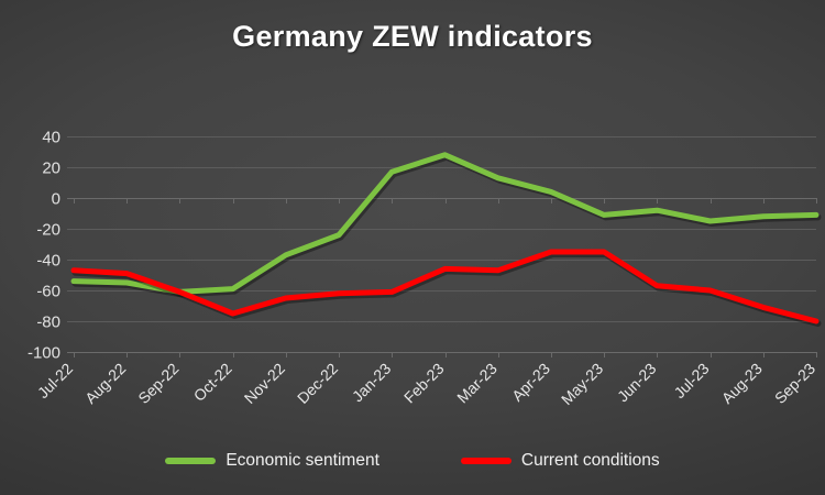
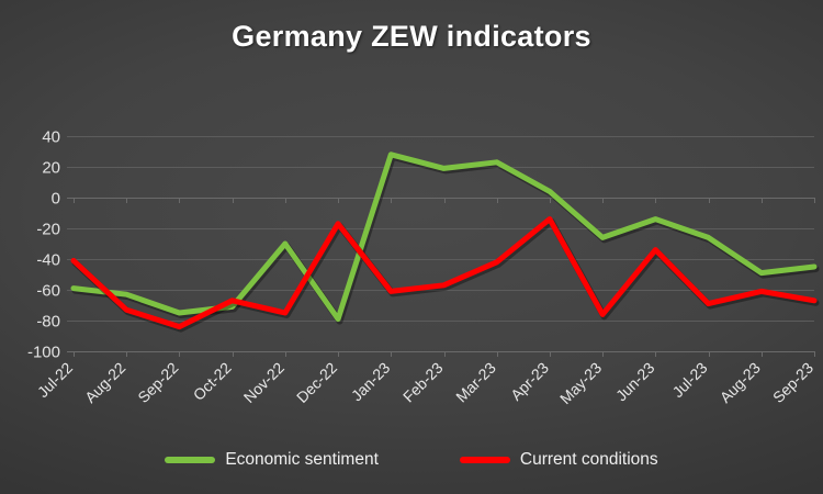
Economic sentiment/Jul-22: -54 -> -59
Current conditions/Jul-22: -47 -> -41
Economic sentiment/Aug-22: -55 -> -63
Current conditions/Aug-22: -49 -> -73
Economic sentiment/Sep-22: -61 -> -75
Current conditions/Sep-22: -61 -> -84
Economic sentiment/Oct-22: -59 -> -71
Current conditions/Oct-22: -75 -> -67
Economic sentiment/Nov-22: -37 -> -30
Current conditions/Nov-22: -65 -> -75
Economic sentiment/Dec-22: -24 -> -79
Current conditions/Dec-22: -62 -> -17
Economic sentiment/Jan-23: 17 -> 28
Economic sentiment/Feb-23: 28 -> 19
Current conditions/Feb-23: -46 -> -57
Economic sentiment/Mar-23: 13 -> 23
Current conditions/Mar-23: -47 -> -42
Current conditions/Apr-23: -35 -> -14
Economic sentiment/May-23: -11 -> -26
Current conditions/May-23: -35 -> -76
Economic sentiment/Jun-23: -8 -> -14
Current conditions/Jun-23: -57 -> -34
Economic sentiment/Jul-23: -15 -> -26
Current conditions/Jul-23: -60 -> -69
Economic sentiment/Aug-23: -12 -> -49
Current conditions/Aug-23: -71 -> -61
Economic sentiment/Sep-23: -11 -> -45
Current conditions/Sep-23: -80 -> -67
